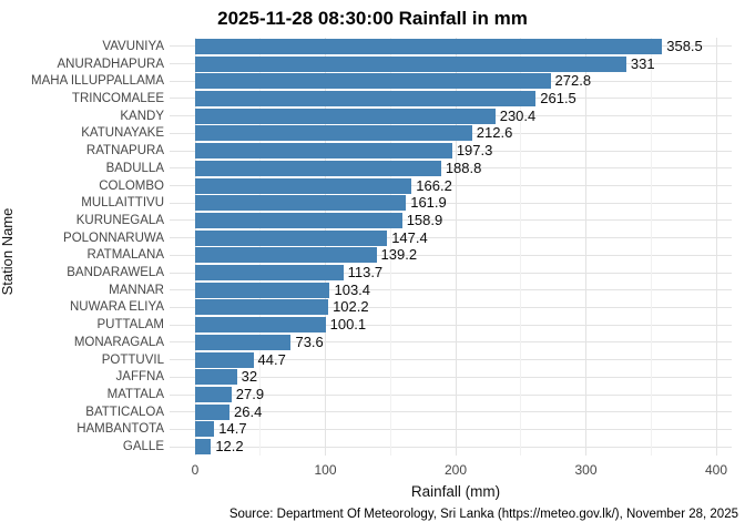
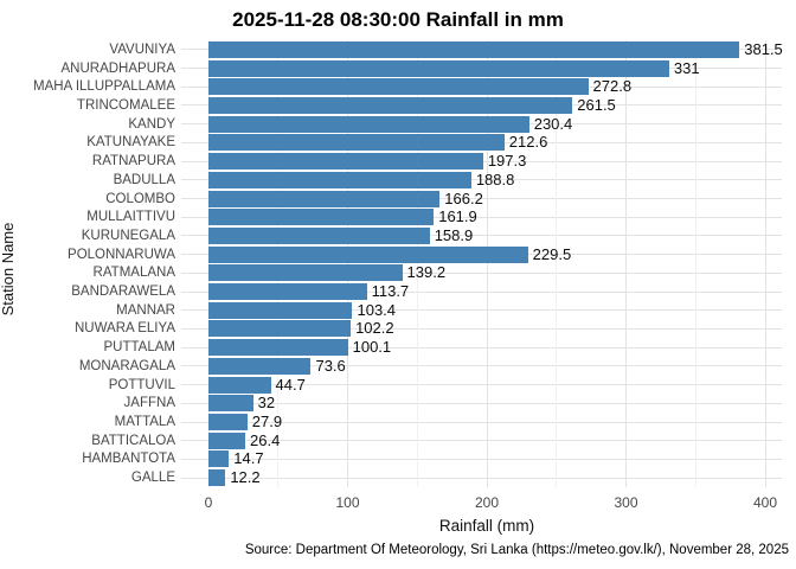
VAVUNIYA: 358.5 -> 381.5
POLONNARUWA: 147.4 -> 229.5
